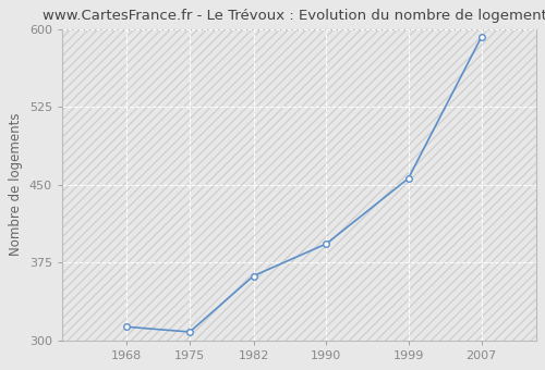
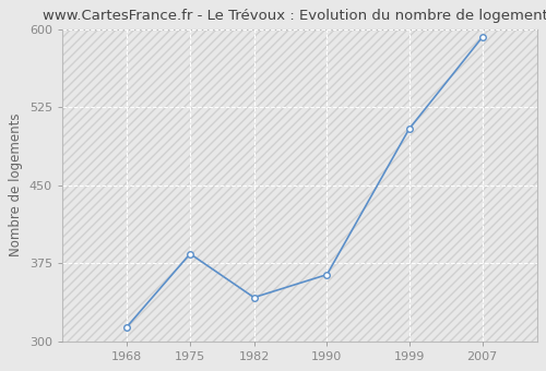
1975: 308 -> 384
1982: 362 -> 342
1990: 393 -> 364
1999: 456 -> 504
